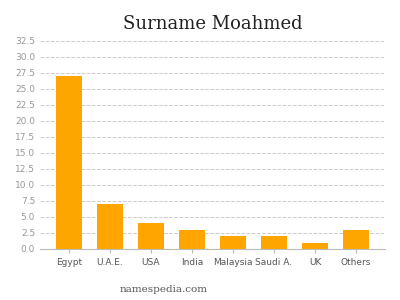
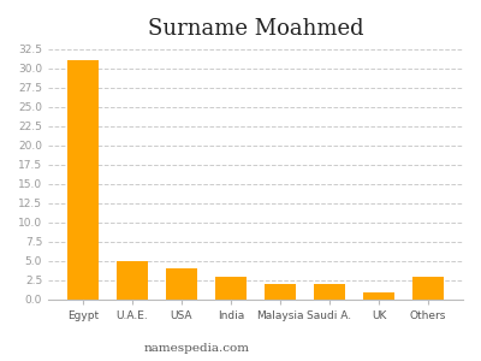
Egypt: 27 -> 31
U.A.E.: 7 -> 5
